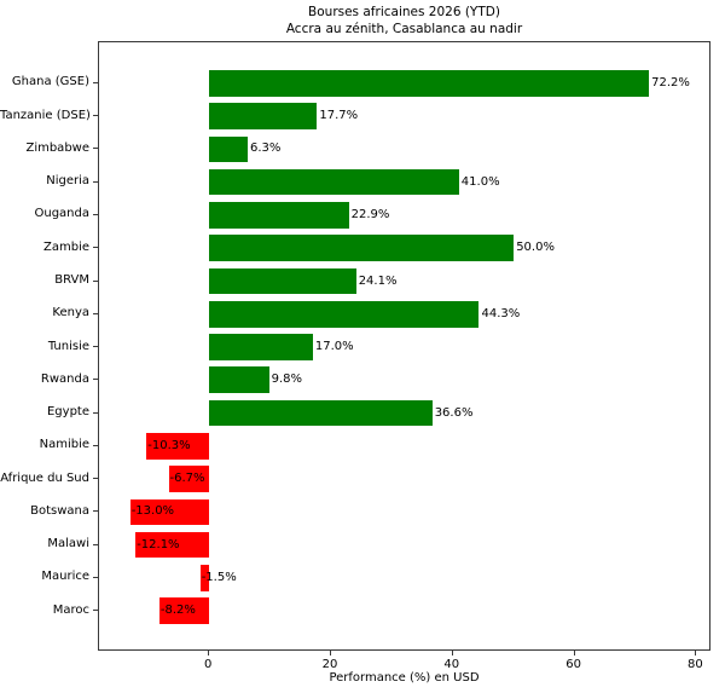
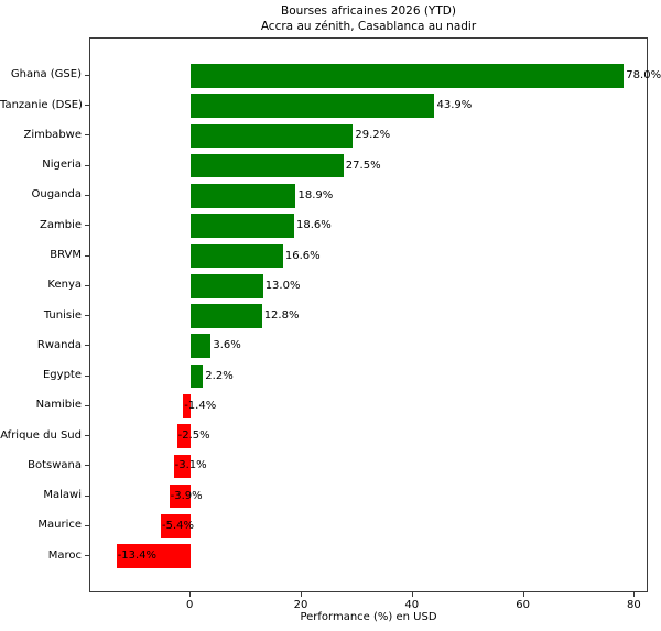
Ghana (GSE): 72.2% -> 78.0%
Tanzanie (DSE): 17.7% -> 43.9%
Zimbabwe: 6.3% -> 29.2%
Nigeria: 41.0% -> 27.5%
Ouganda: 22.9% -> 18.9%
Zambie: 50.0% -> 18.6%
BRVM: 24.1% -> 16.6%
Kenya: 44.3% -> 13.0%
Tunisie: 17.0% -> 12.8%
Rwanda: 9.8% -> 3.6%
Egypte: 36.6% -> 2.2%
Namibie: -10.3% -> -1.4%
Afrique du Sud: -6.7% -> -2.5%
Botswana: -13.0% -> -3.1%
Malawi: -12.1% -> -3.9%
Maurice: -1.5% -> -5.4%
Maroc: -8.2% -> -13.4%
